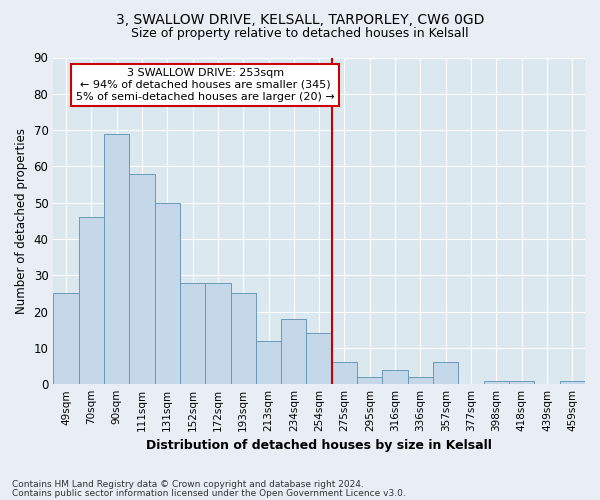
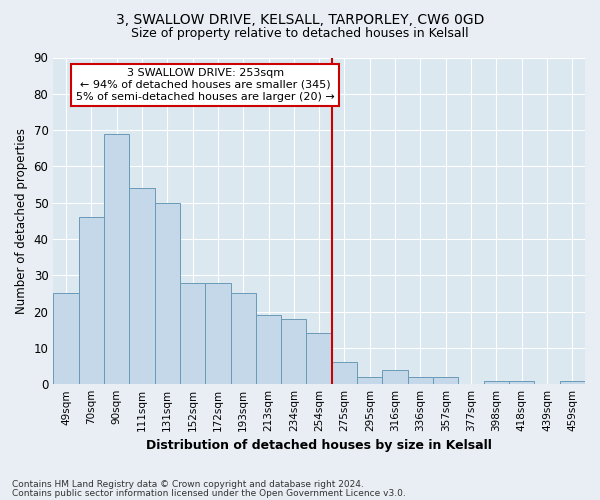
111sqm: 58 -> 54
213sqm: 12 -> 19
357sqm: 6 -> 2
